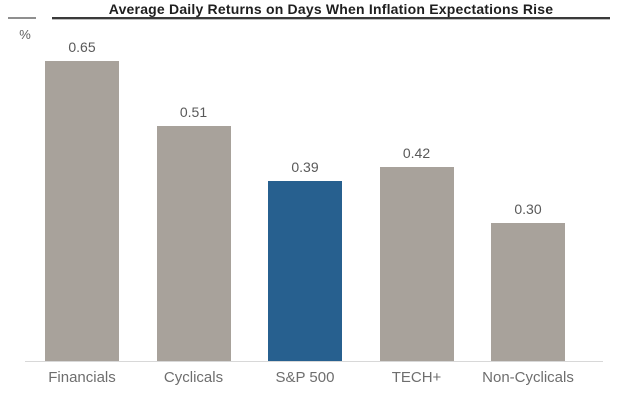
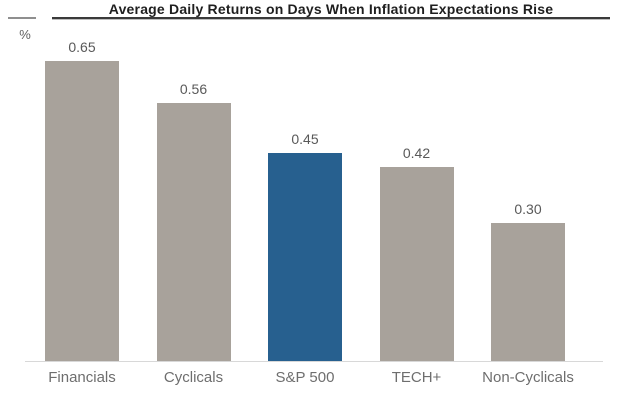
Cyclicals: 0.51 -> 0.56
S&P 500: 0.39 -> 0.45
